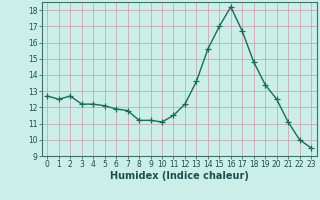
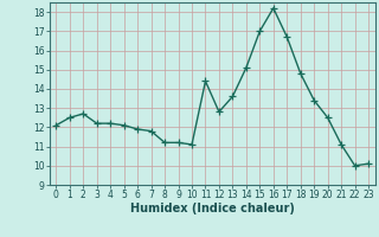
0: 12.7 -> 12.1
11: 11.5 -> 14.4
12: 12.2 -> 12.8
14: 15.6 -> 15.1
23: 9.5 -> 10.1
